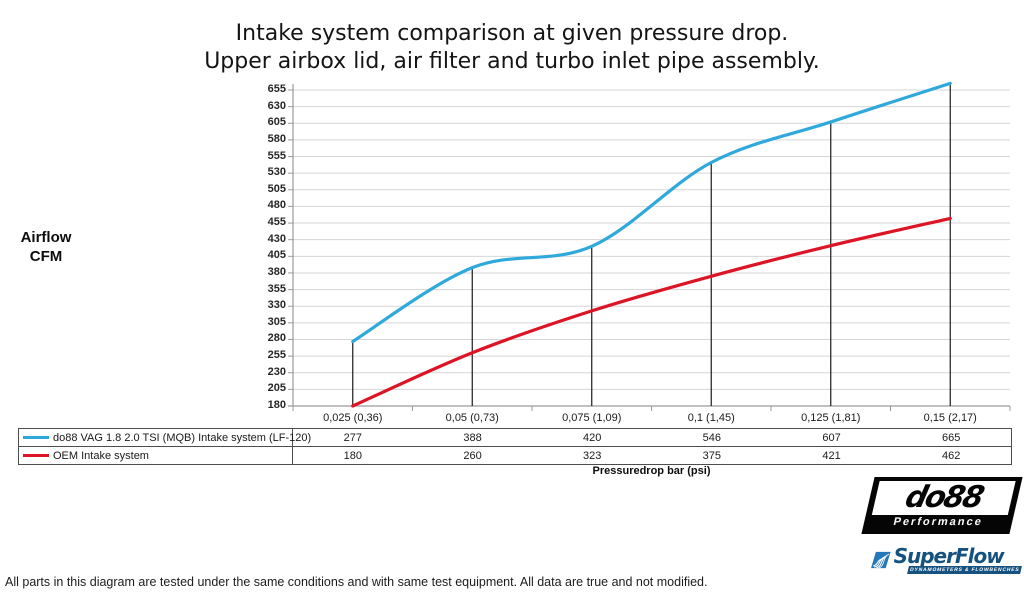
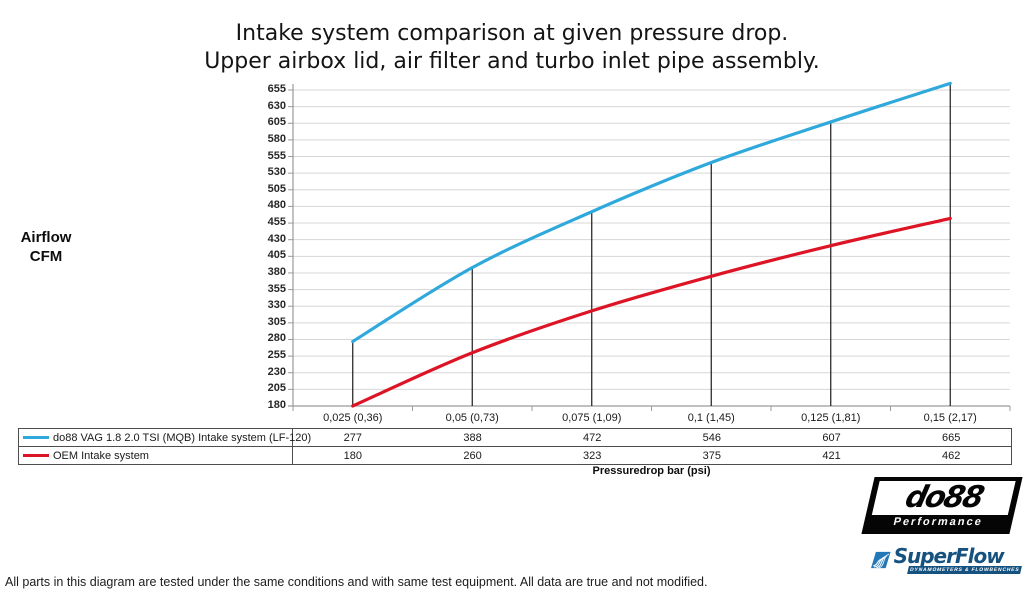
do88 VAG 1.8 2.0 TSI (MQB) Intake system (LF-120)/0,075 (1,09): 420 -> 472
